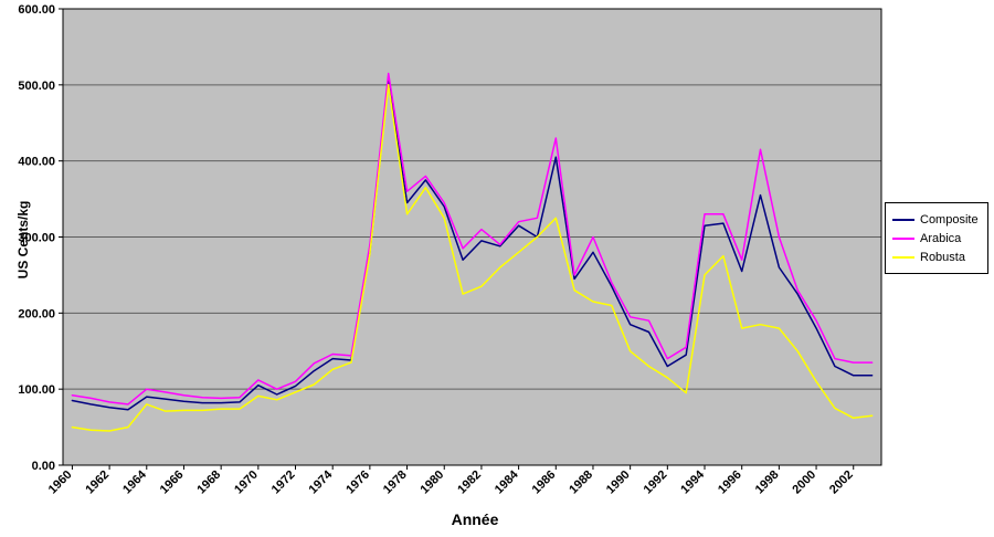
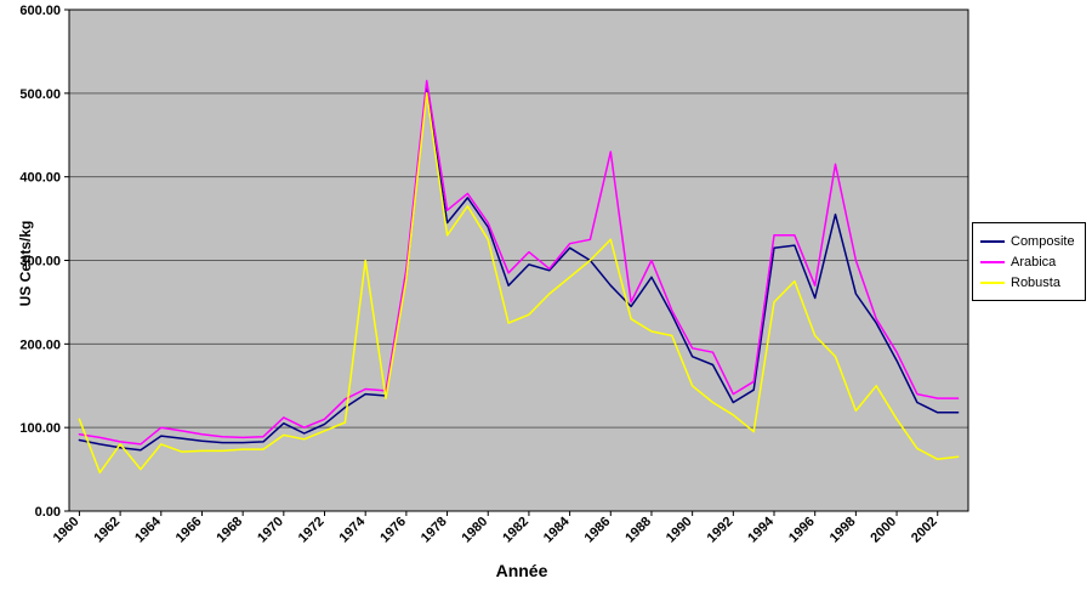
Robusta/1960: 50 -> 110
Robusta/1962: 40 -> 80
Robusta/1974: 130 -> 300
Composite/1986: 400 -> 270
Robusta/1996: 180 -> 210
Robusta/1998: 180 -> 120
